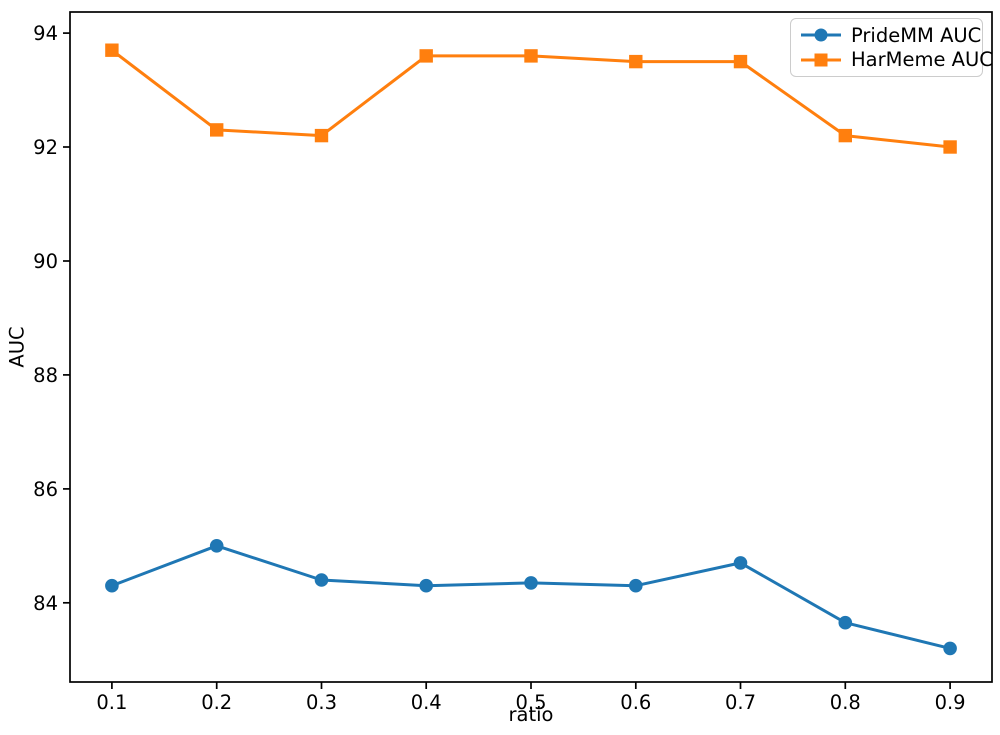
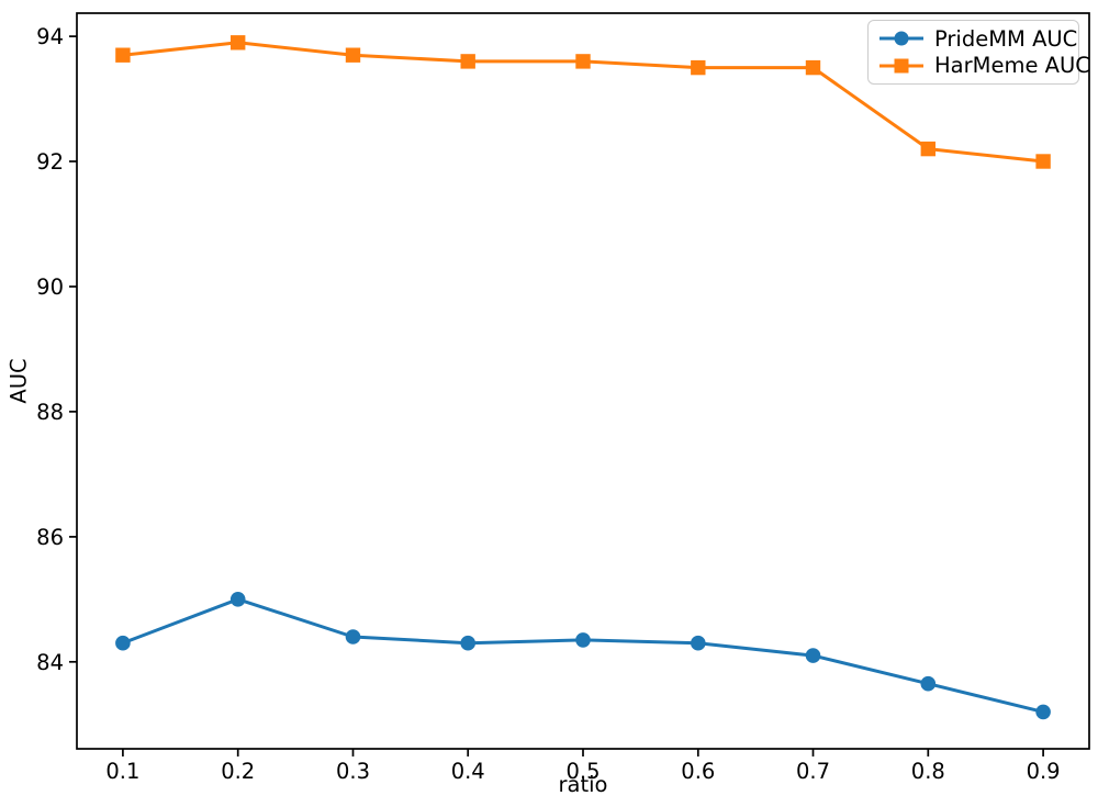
HarMeme AUC/0.2: 92.3 -> 93.9
HarMeme AUC/0.3: 92.2 -> 93.7
PrideMM AUC/0.7: 84.7 -> 84.1
